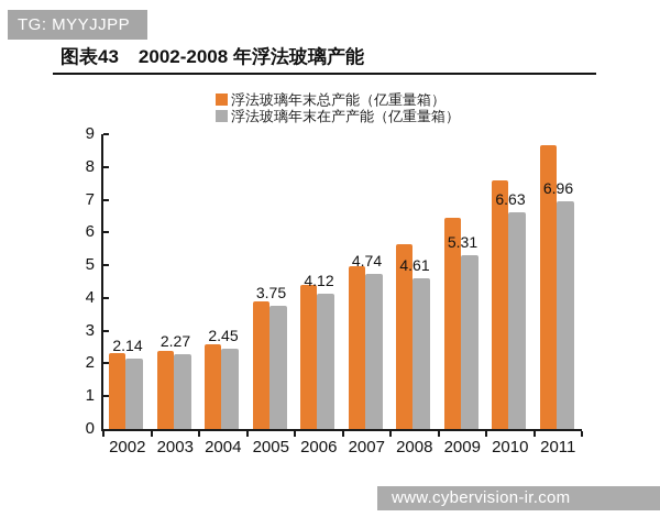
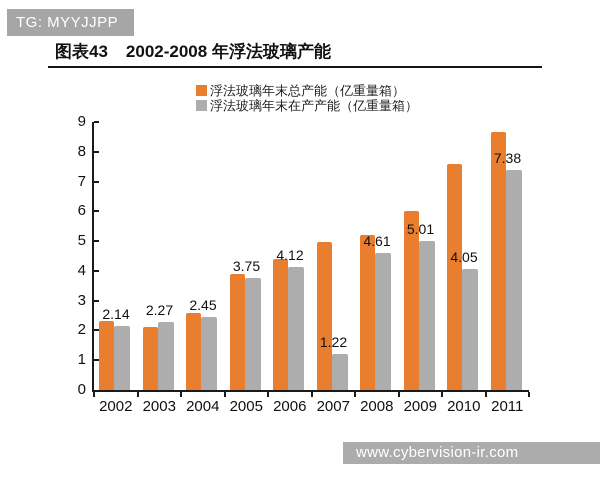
浮法玻璃年末总产能（亿重量箱）/2003: 2.4 -> 2.1
浮法玻璃年末在产产能（亿重量箱）/2007: 4.74 -> 1.22
浮法玻璃年末总产能（亿重量箱）/2008: 5.6 -> 5.2
浮法玻璃年末总产能（亿重量箱）/2009: 6.4 -> 6.0
浮法玻璃年末在产产能（亿重量箱）/2009: 5.31 -> 5.01
浮法玻璃年末在产产能（亿重量箱）/2010: 6.63 -> 4.05
浮法玻璃年末在产产能（亿重量箱）/2011: 6.96 -> 7.38
